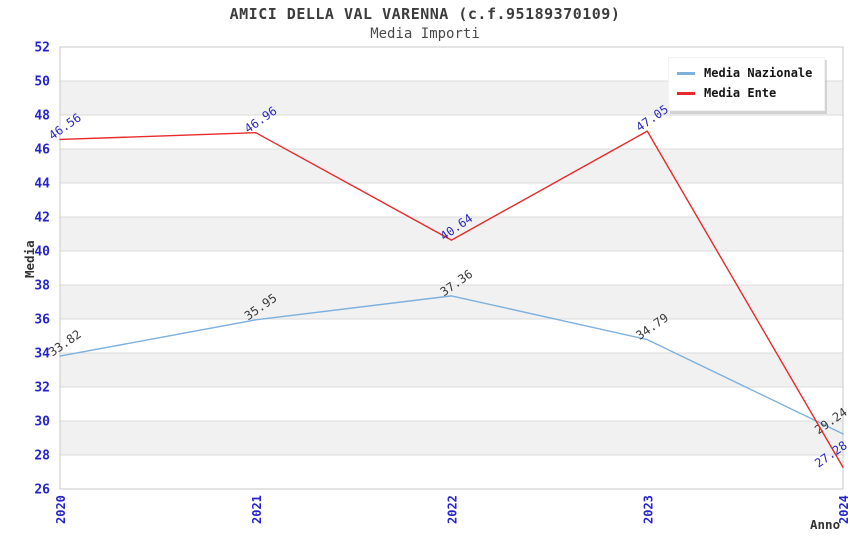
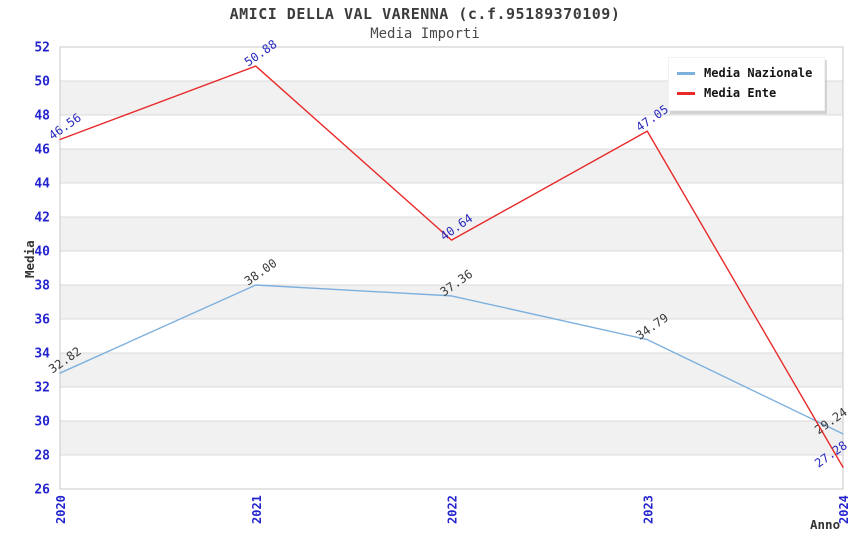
Media Nazionale/2020: 33.82 -> 32.82
Media Nazionale/2021: 35.95 -> 38.00
Media Ente/2021: 46.96 -> 50.88
